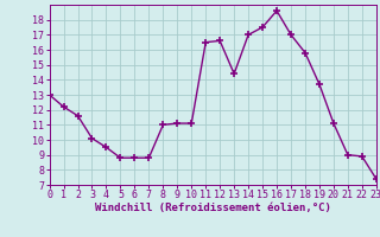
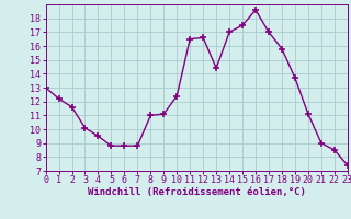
10: 11.1 -> 12.4
22: 8.9 -> 8.5
